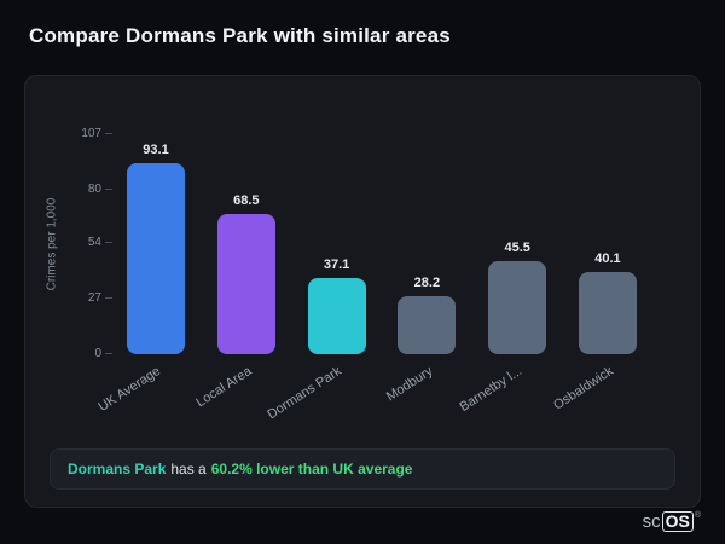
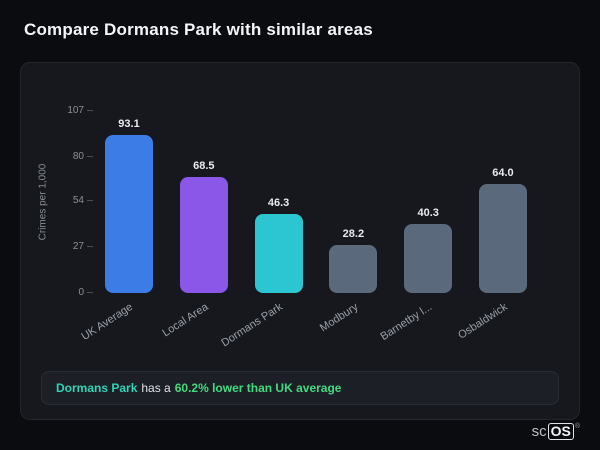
Dormans Park: 37.1 -> 46.3
Barnetby l...: 45.5 -> 40.3
Osbaldwick: 40.1 -> 64.0
